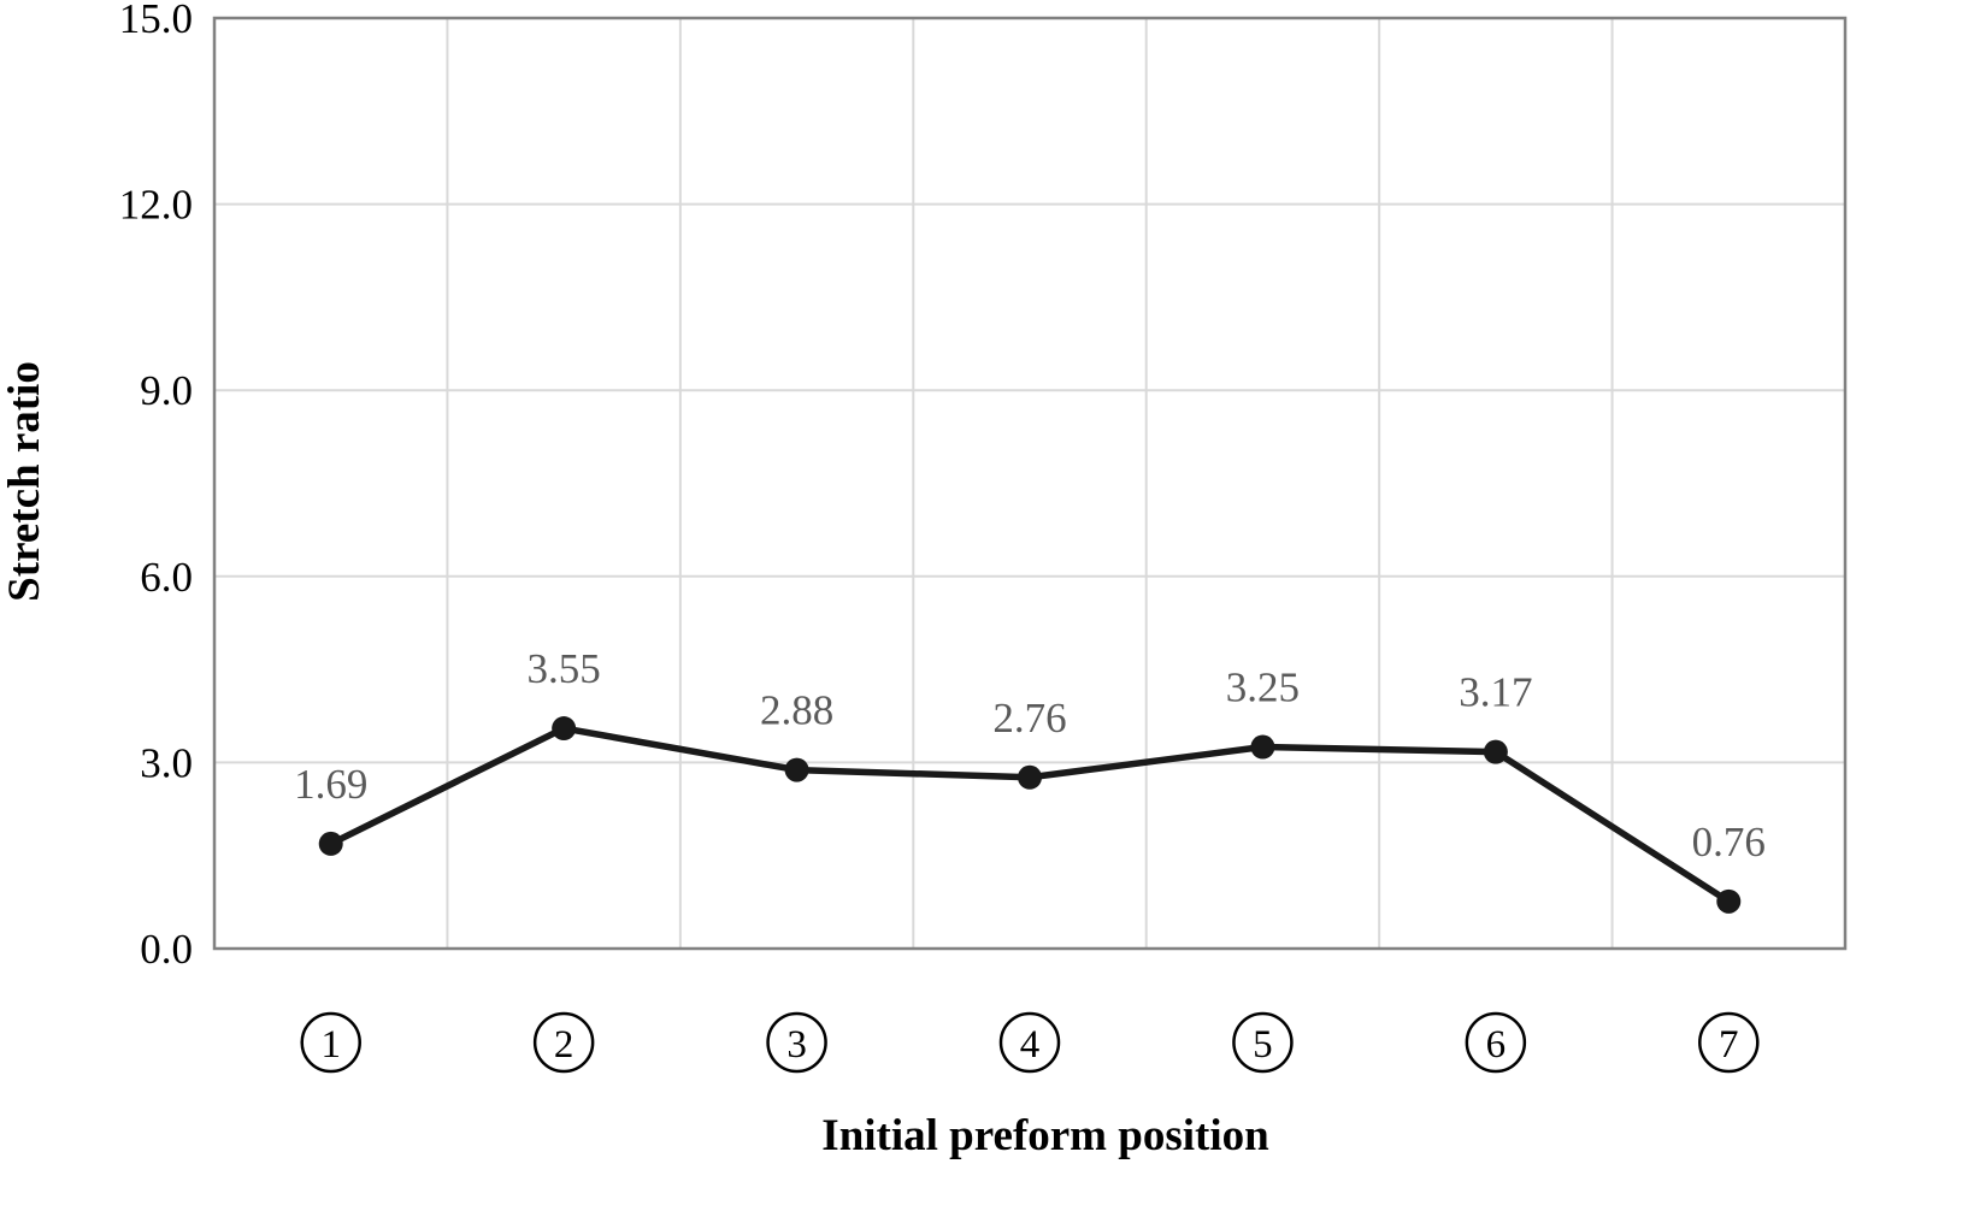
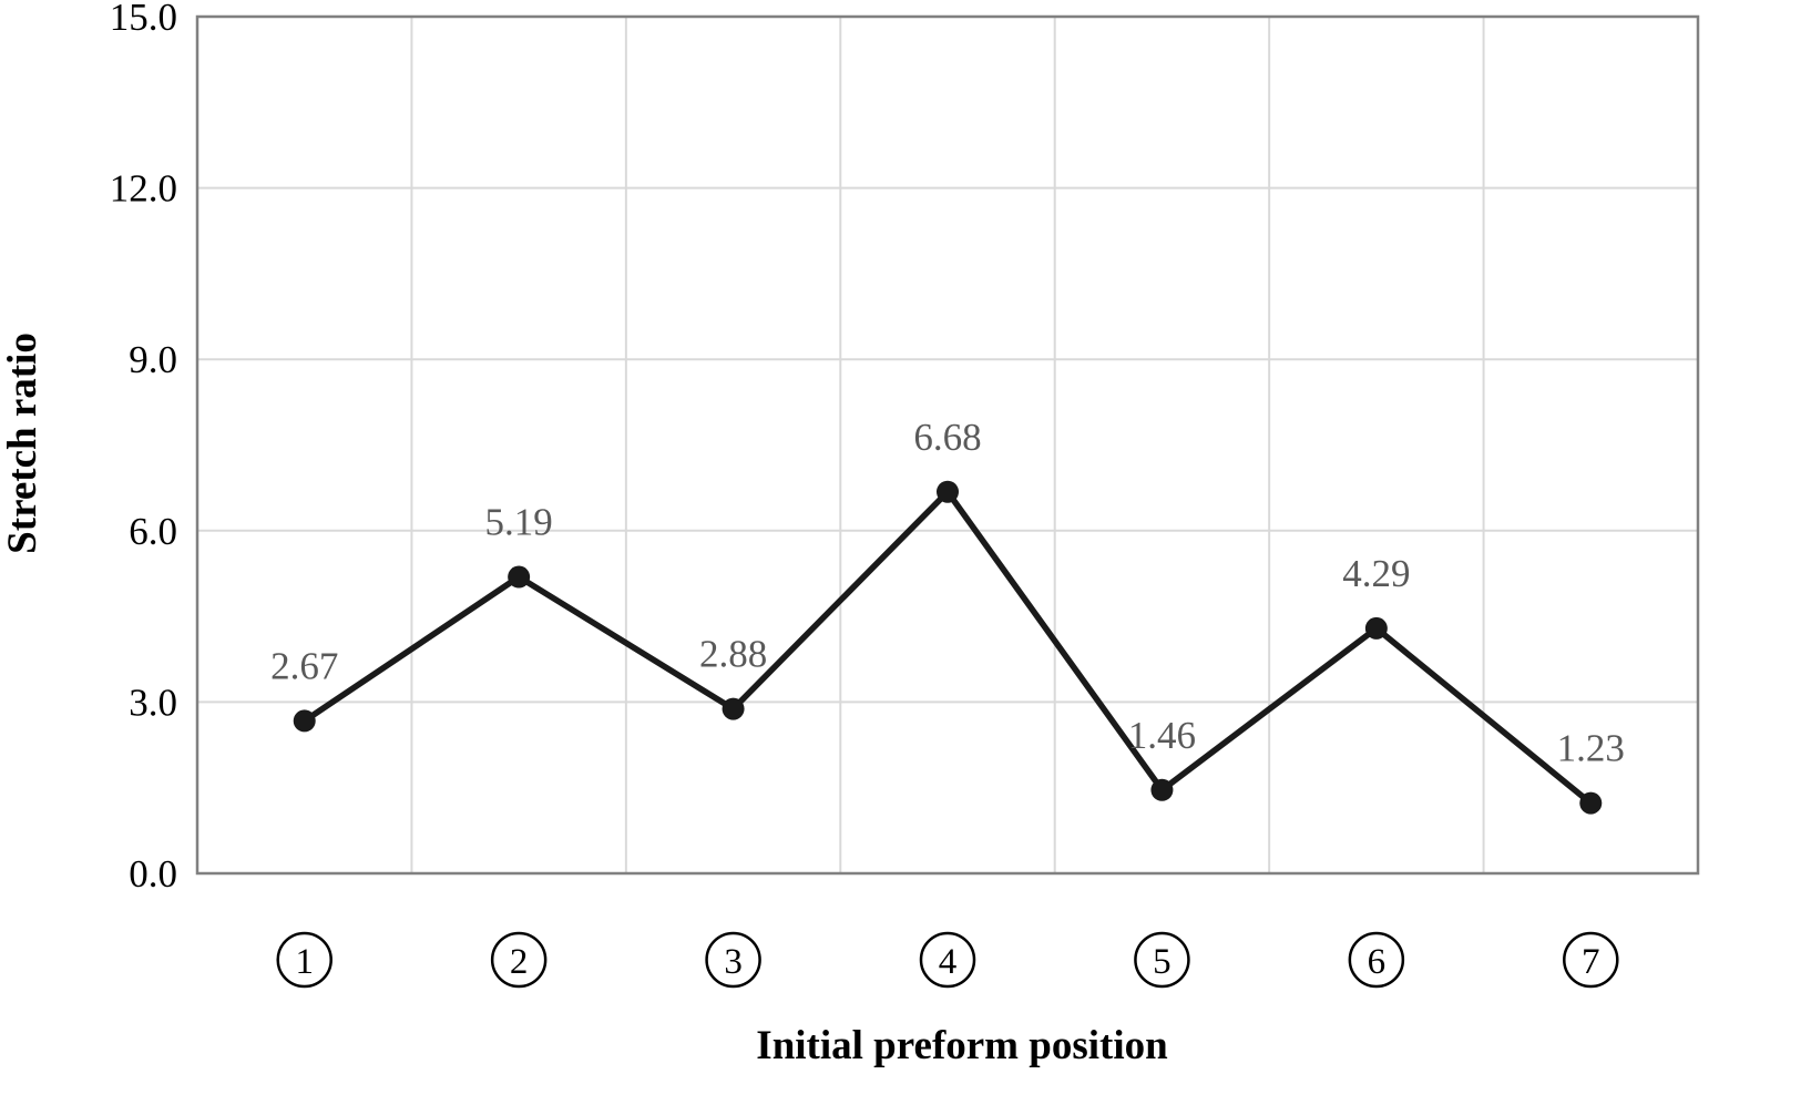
1: 1.69 -> 2.67
2: 3.55 -> 5.19
4: 2.76 -> 6.68
5: 3.25 -> 1.46
6: 3.17 -> 4.29
7: 0.76 -> 1.23
